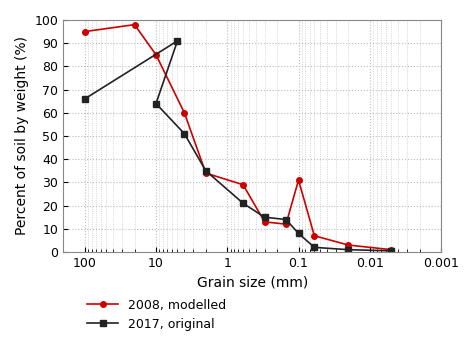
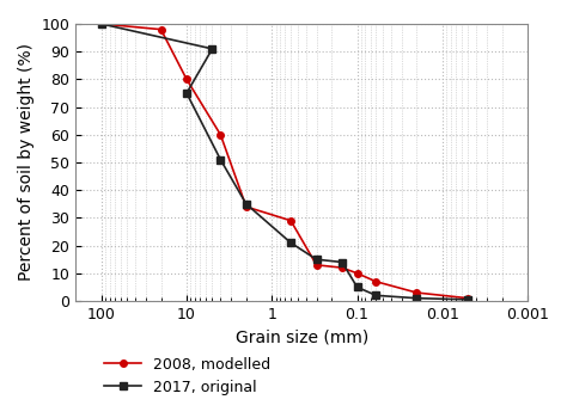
2008, modelled/100: 95 -> 100
2017, original/100: 66.0 -> 100.0
2008, modelled/10: 85 -> 80
2017, original/10: 64.0 -> 75.0
2008, modelled/0.1: 31 -> 10
2017, original/0.1: 8.0 -> 5.0
